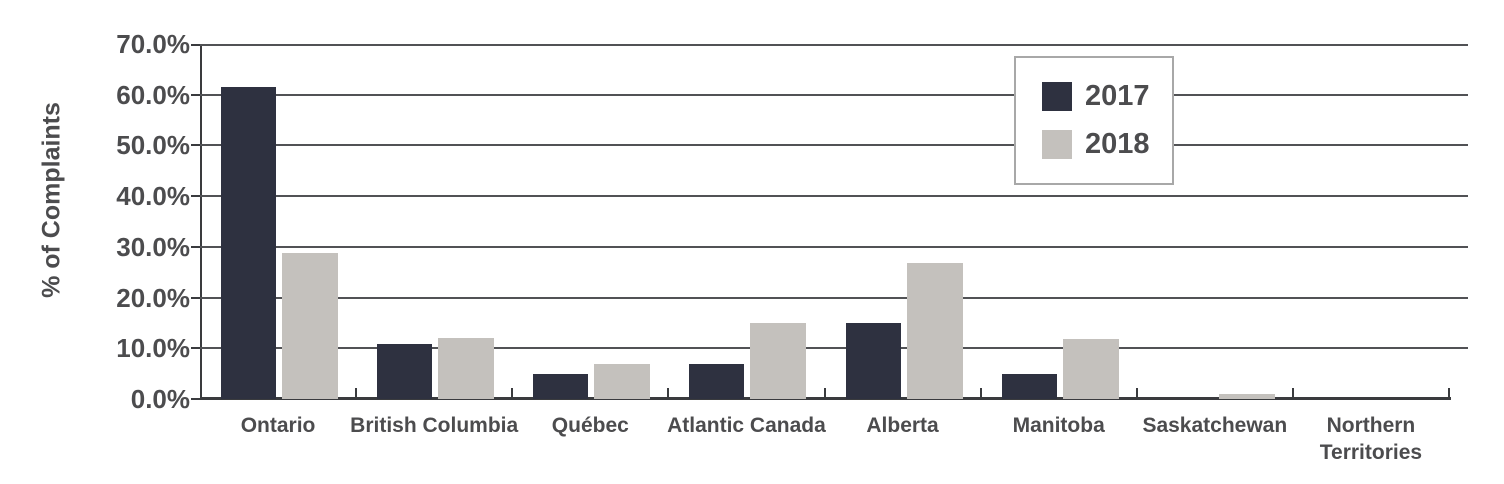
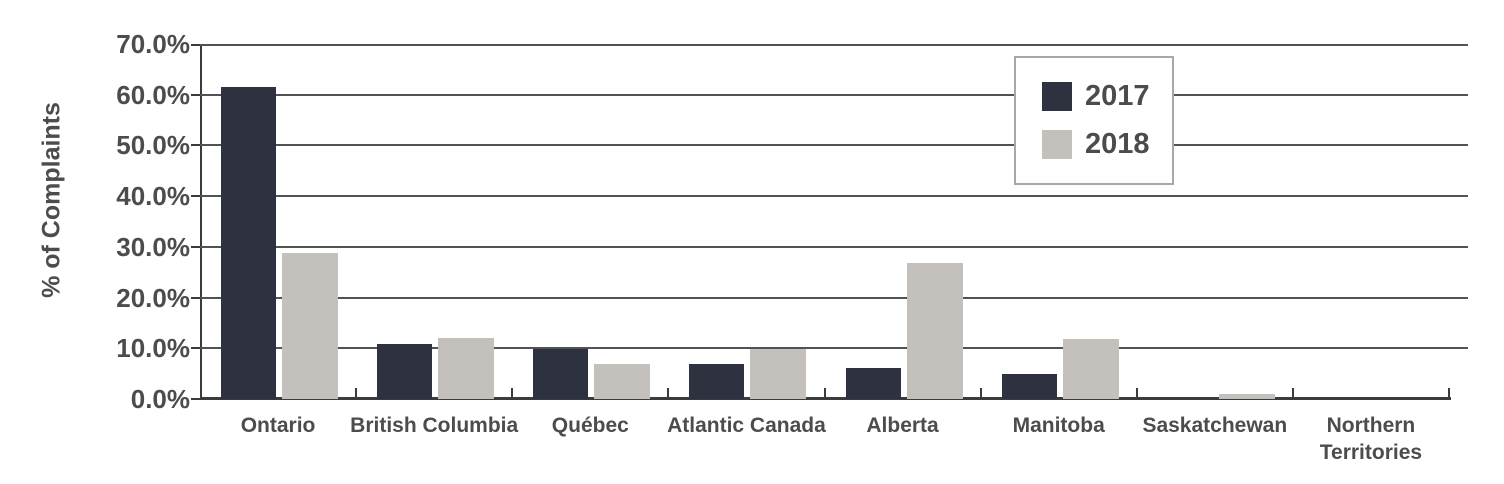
2017/Québec: 5% -> 10%
2018/Atlantic Canada: 15% -> 10%
2017/Alberta: 15% -> 6%
